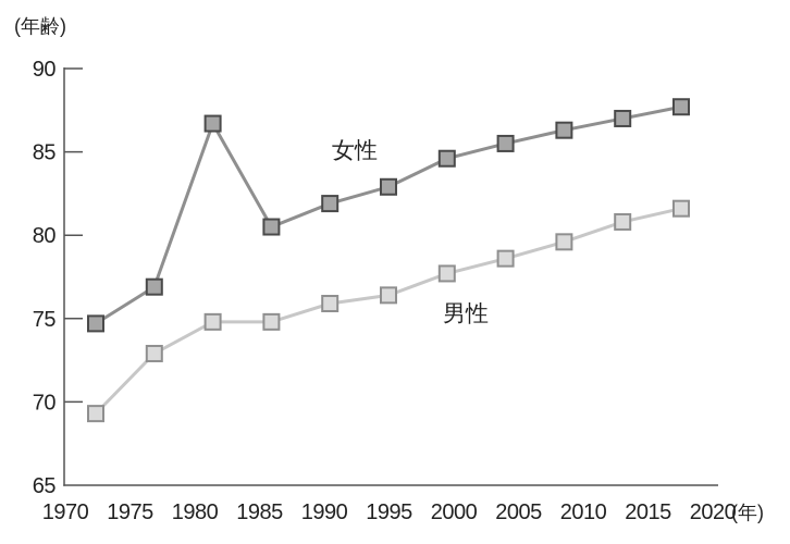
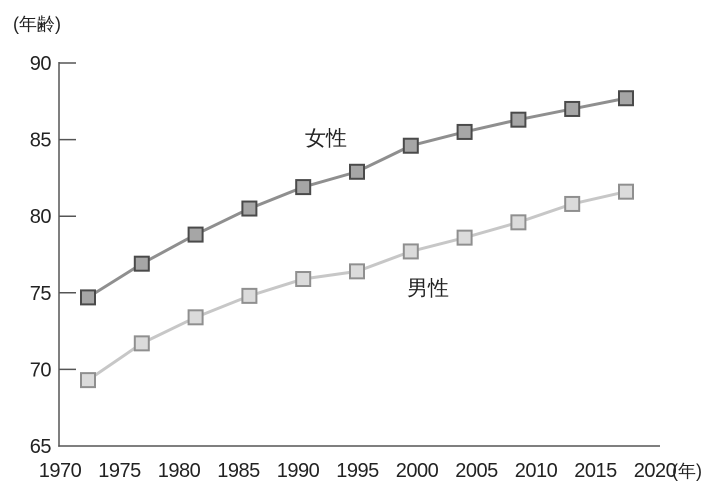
男性/1975: 72.9 -> 71.7
女性/1980: 86.7 -> 78.8
男性/1980: 74.8 -> 73.4
